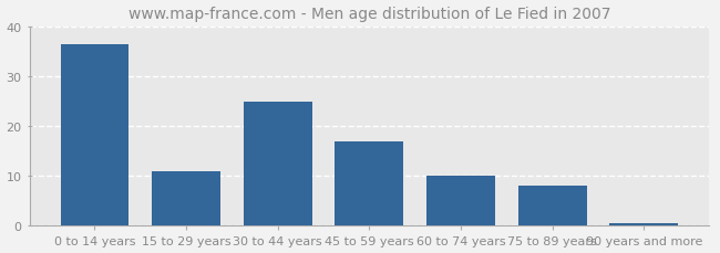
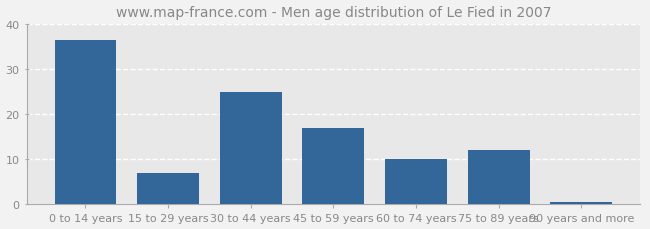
15 to 29 years: 11.0 -> 7.0
75 to 89 years: 8.0 -> 12.0
